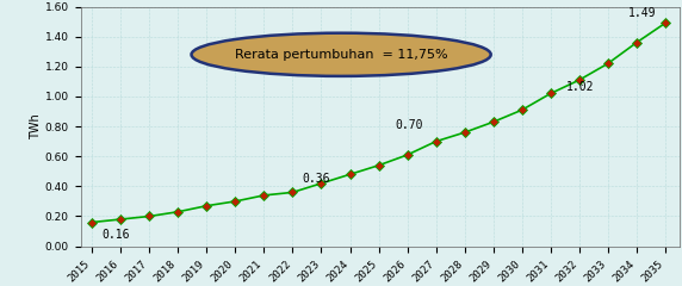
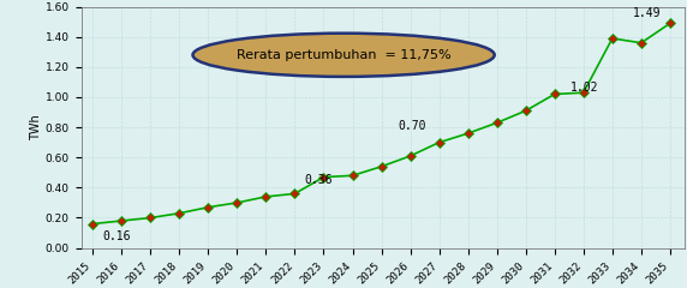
2023: 0.42 -> 0.47
2032: 1.11 -> 1.03
2033: 1.22 -> 1.39
